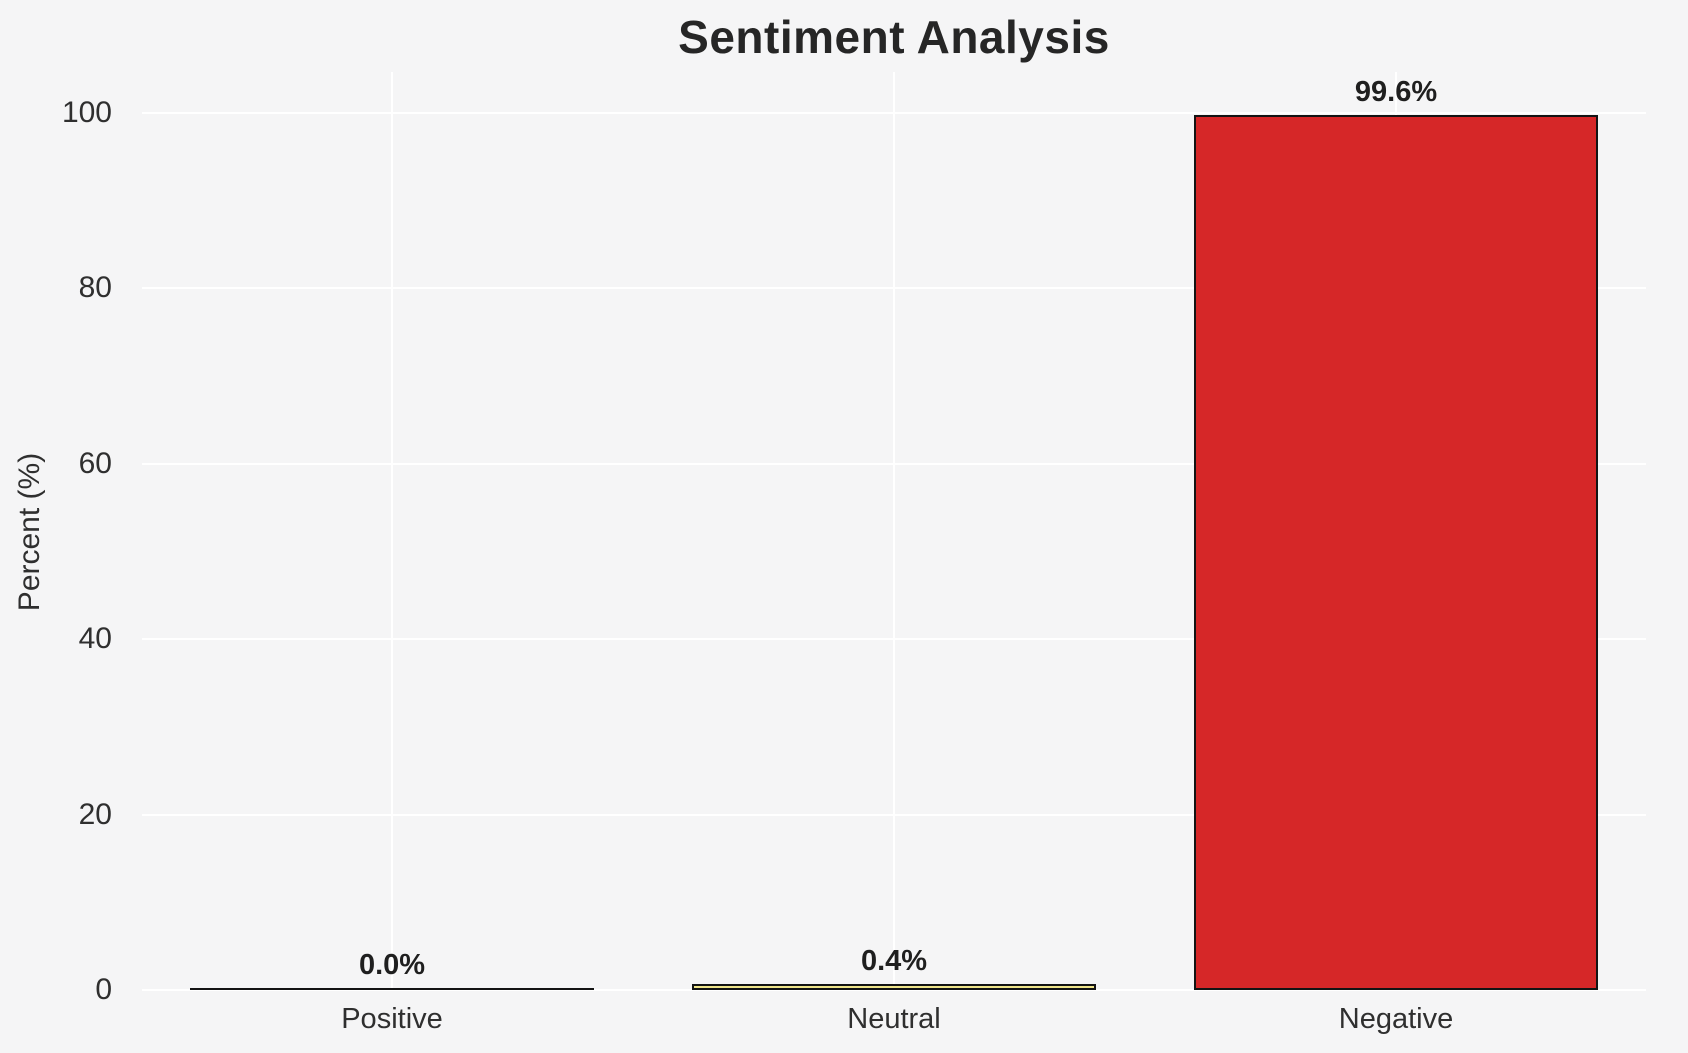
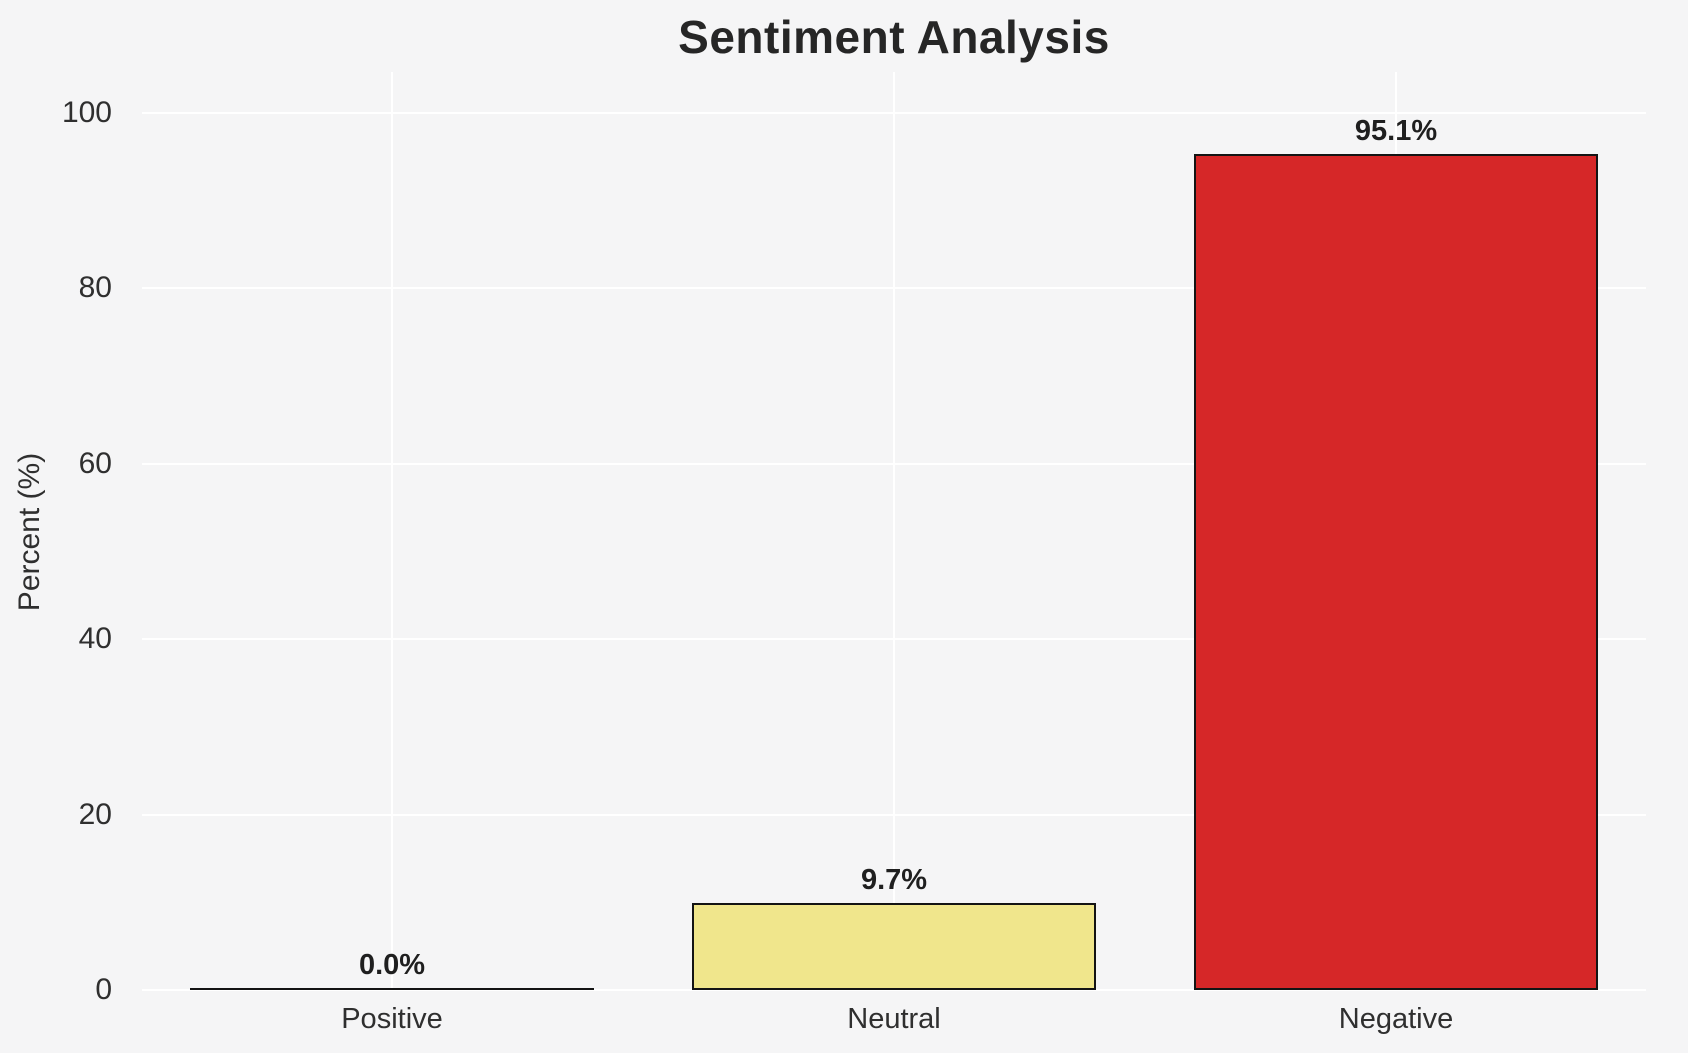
Neutral: 0.4% -> 9.7%
Negative: 99.6% -> 95.1%
